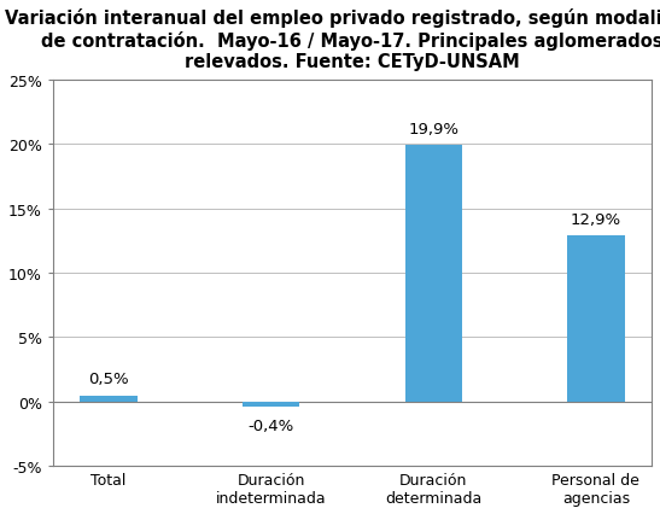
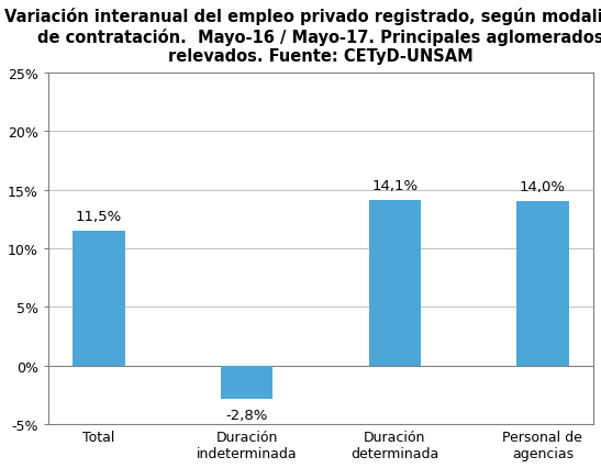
Total: 0,5% -> 11,5%
Duración indeterminada: -0,4% -> -2,8%
Duración determinada: 19,9% -> 14,1%
Personal de agencias: 12,9% -> 14,0%
